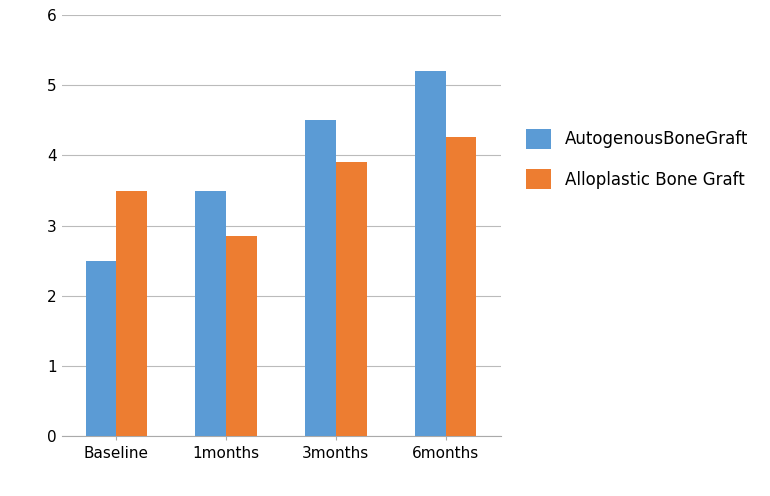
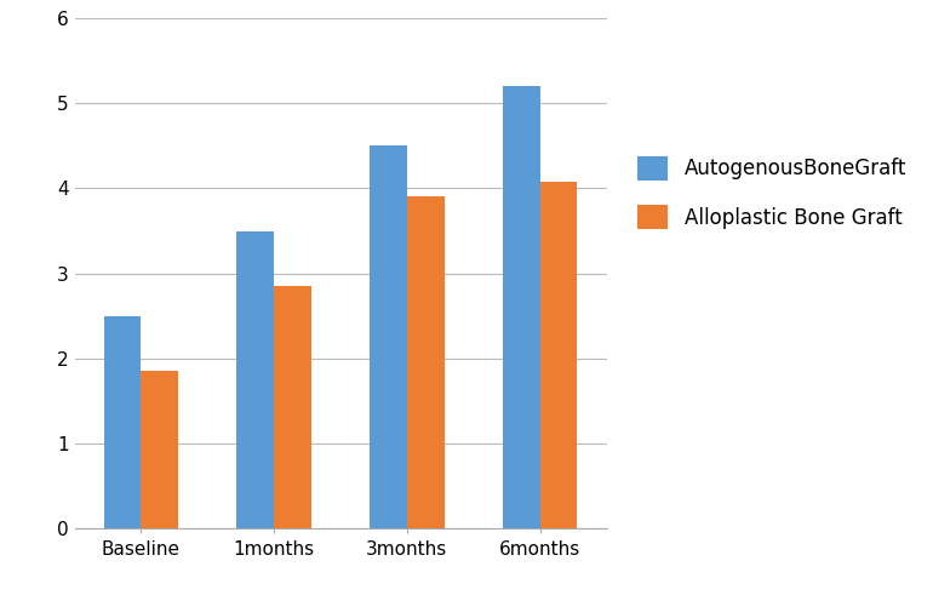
Alloplastic Bone Graft/Baseline: 3.50 -> 1.85
Alloplastic Bone Graft/6months: 4.26 -> 4.07
